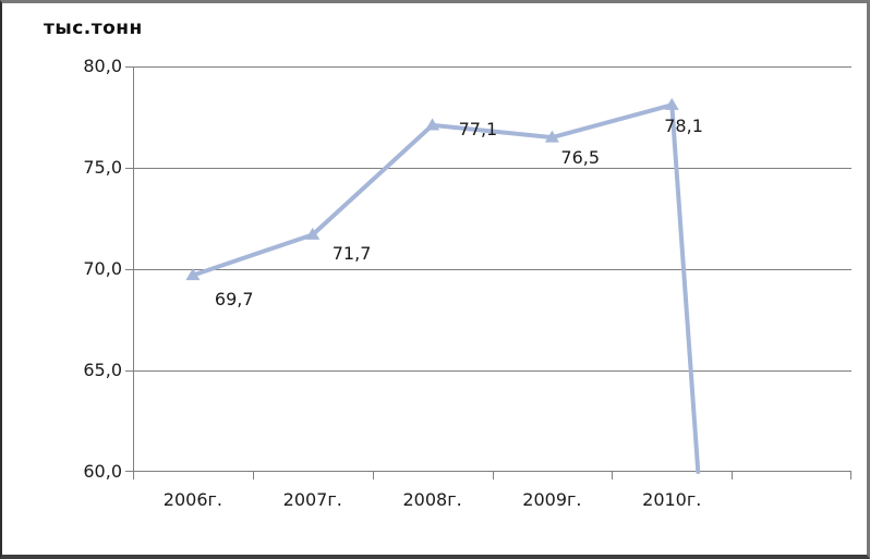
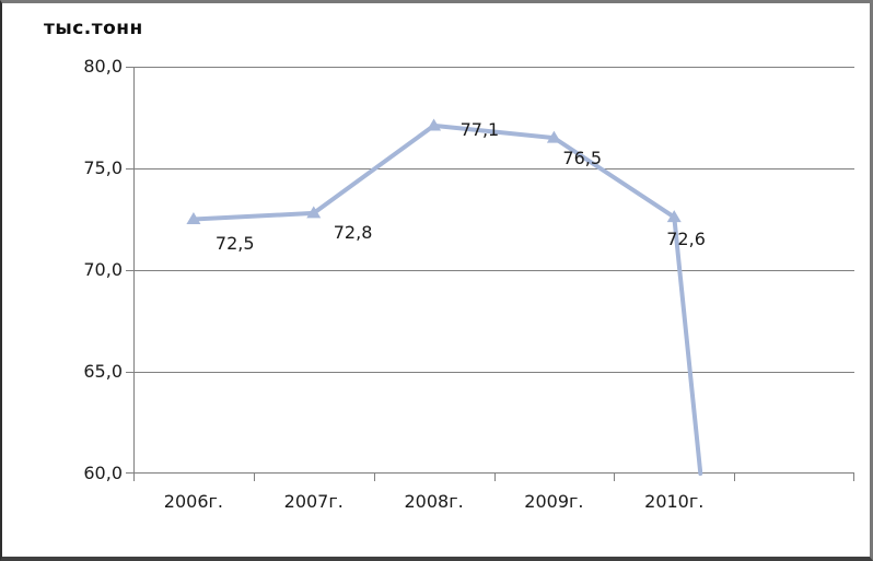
2006г.: 69,7 -> 72,5
2007г.: 71,7 -> 72,8
2010г.: 78,1 -> 72,6
